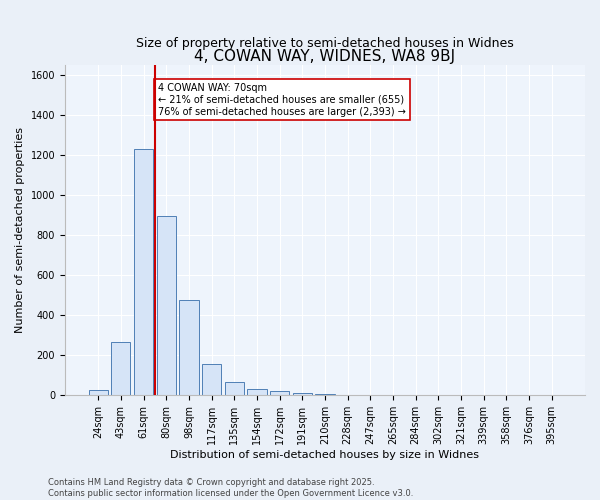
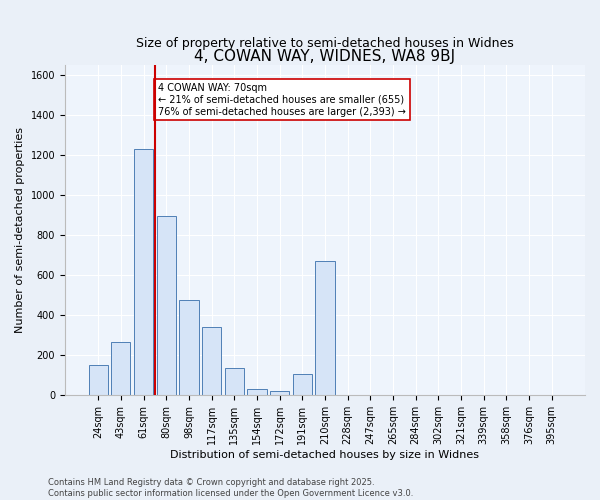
24sqm: 28 -> 150
117sqm: 155 -> 340
135sqm: 65 -> 135
191sqm: 10 -> 105
210sqm: 8 -> 670
